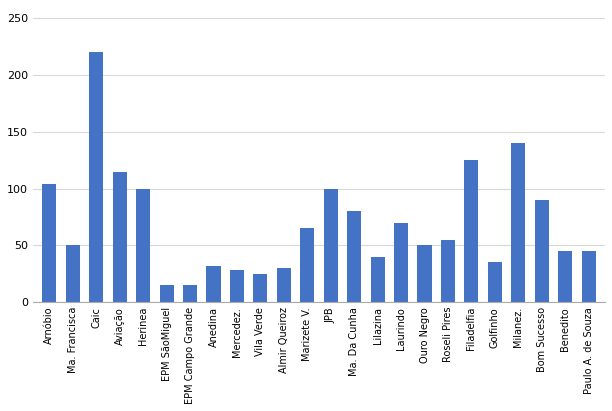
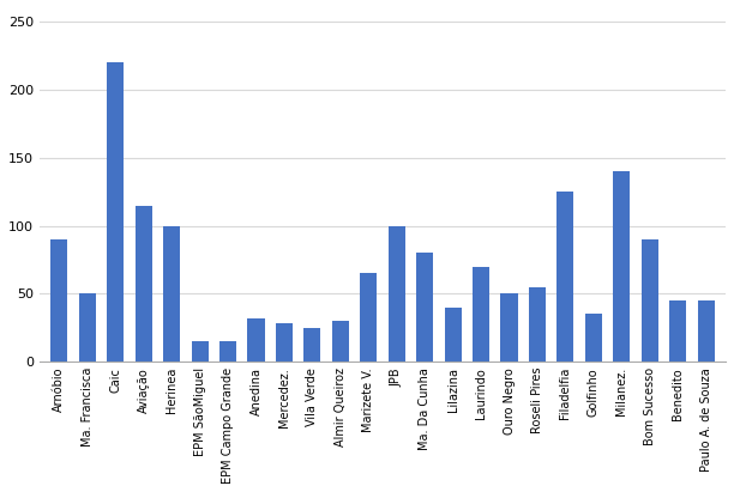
Arnóbio: 104 -> 90
